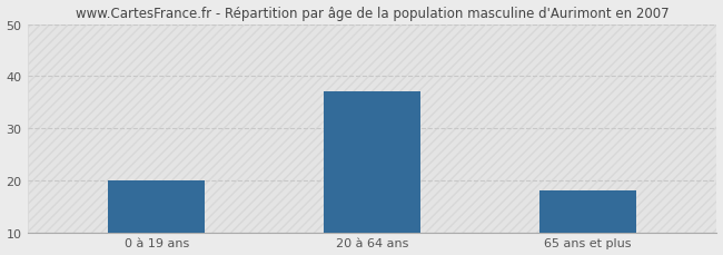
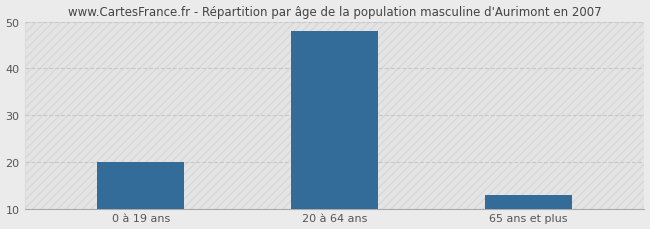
20 à 64 ans: 37 -> 48
65 ans et plus: 18 -> 13
